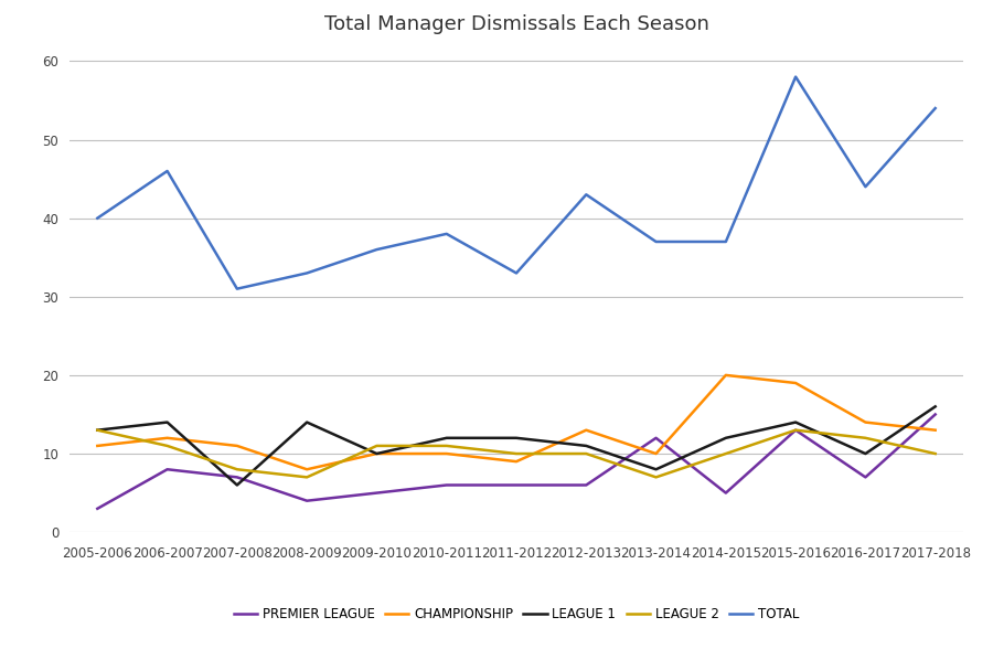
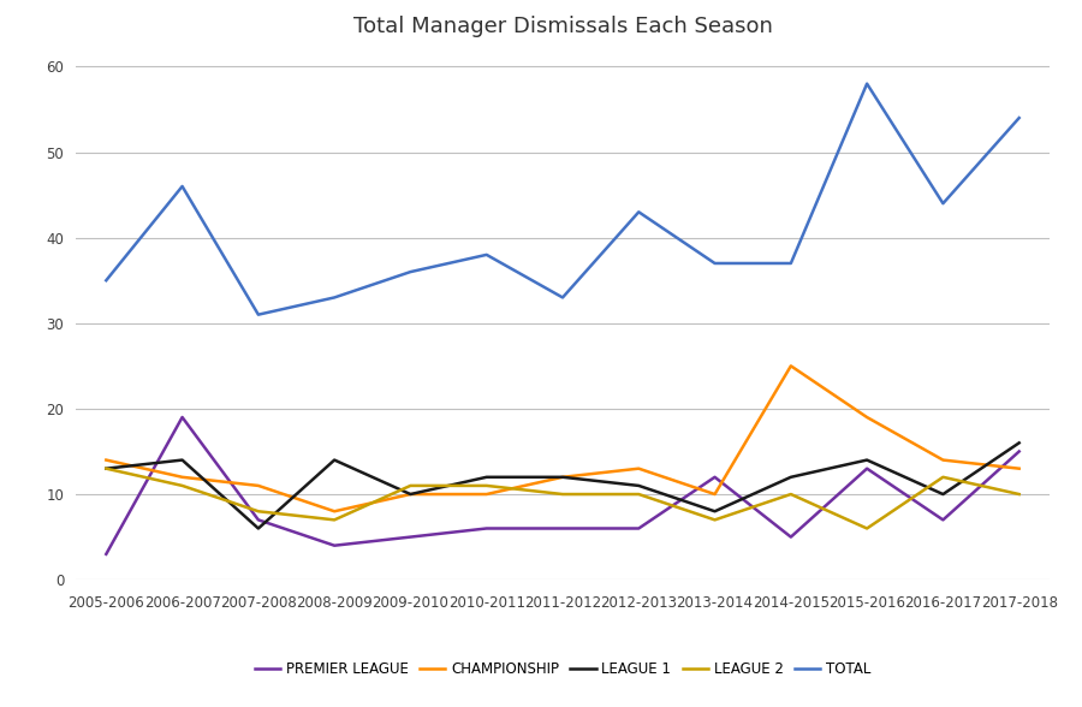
CHAMPIONSHIP/2005-2006: 11 -> 14
TOTAL/2005-2006: 40 -> 35
PREMIER LEAGUE/2006-2007: 8 -> 19
CHAMPIONSHIP/2011-2012: 9 -> 12
CHAMPIONSHIP/2014-2015: 20 -> 25
LEAGUE 2/2015-2016: 13 -> 6
